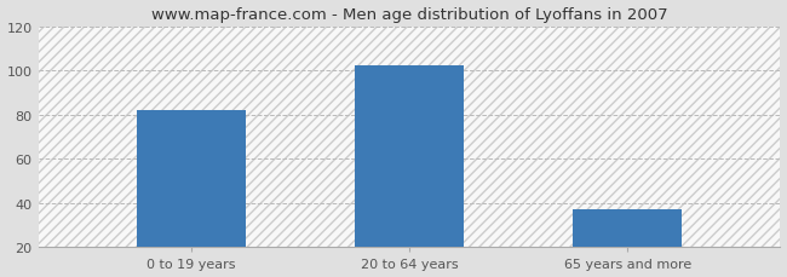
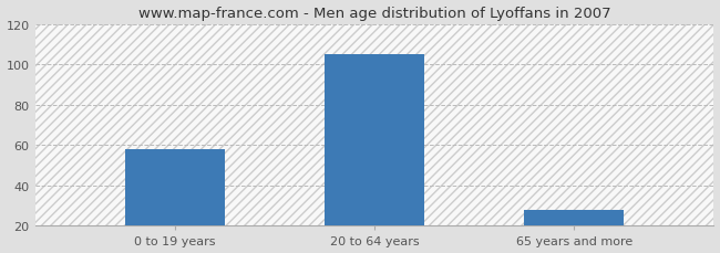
0 to 19 years: 82 -> 58
20 to 64 years: 102 -> 105
65 years and more: 37 -> 28
